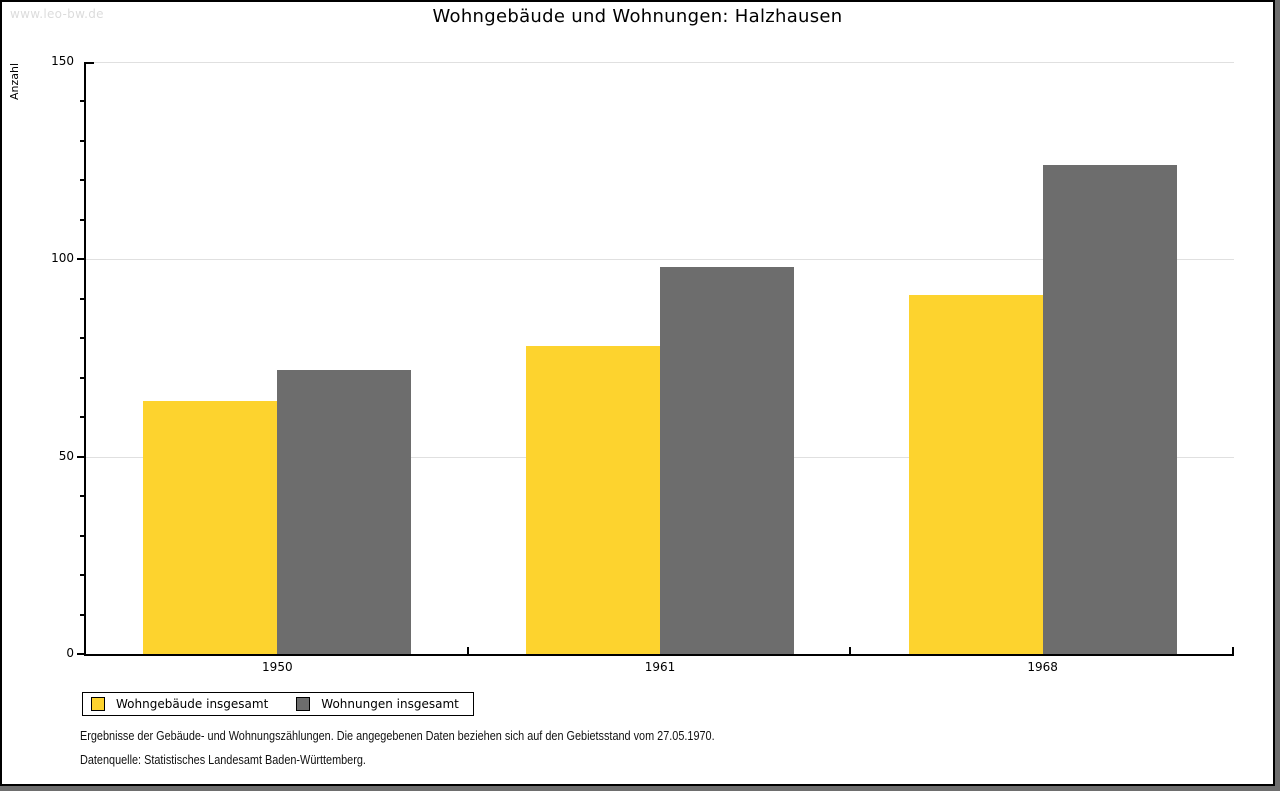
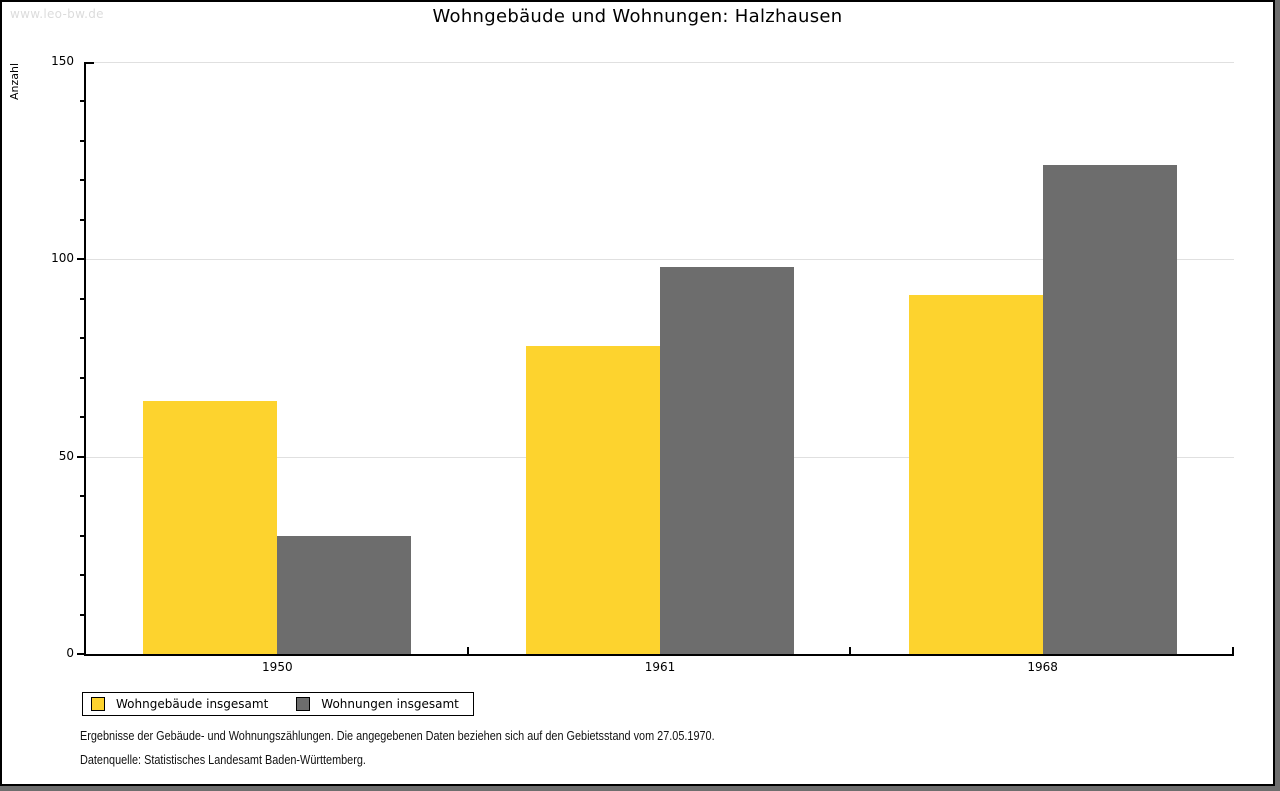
Wohnungen insgesamt/1950: 72 -> 30
